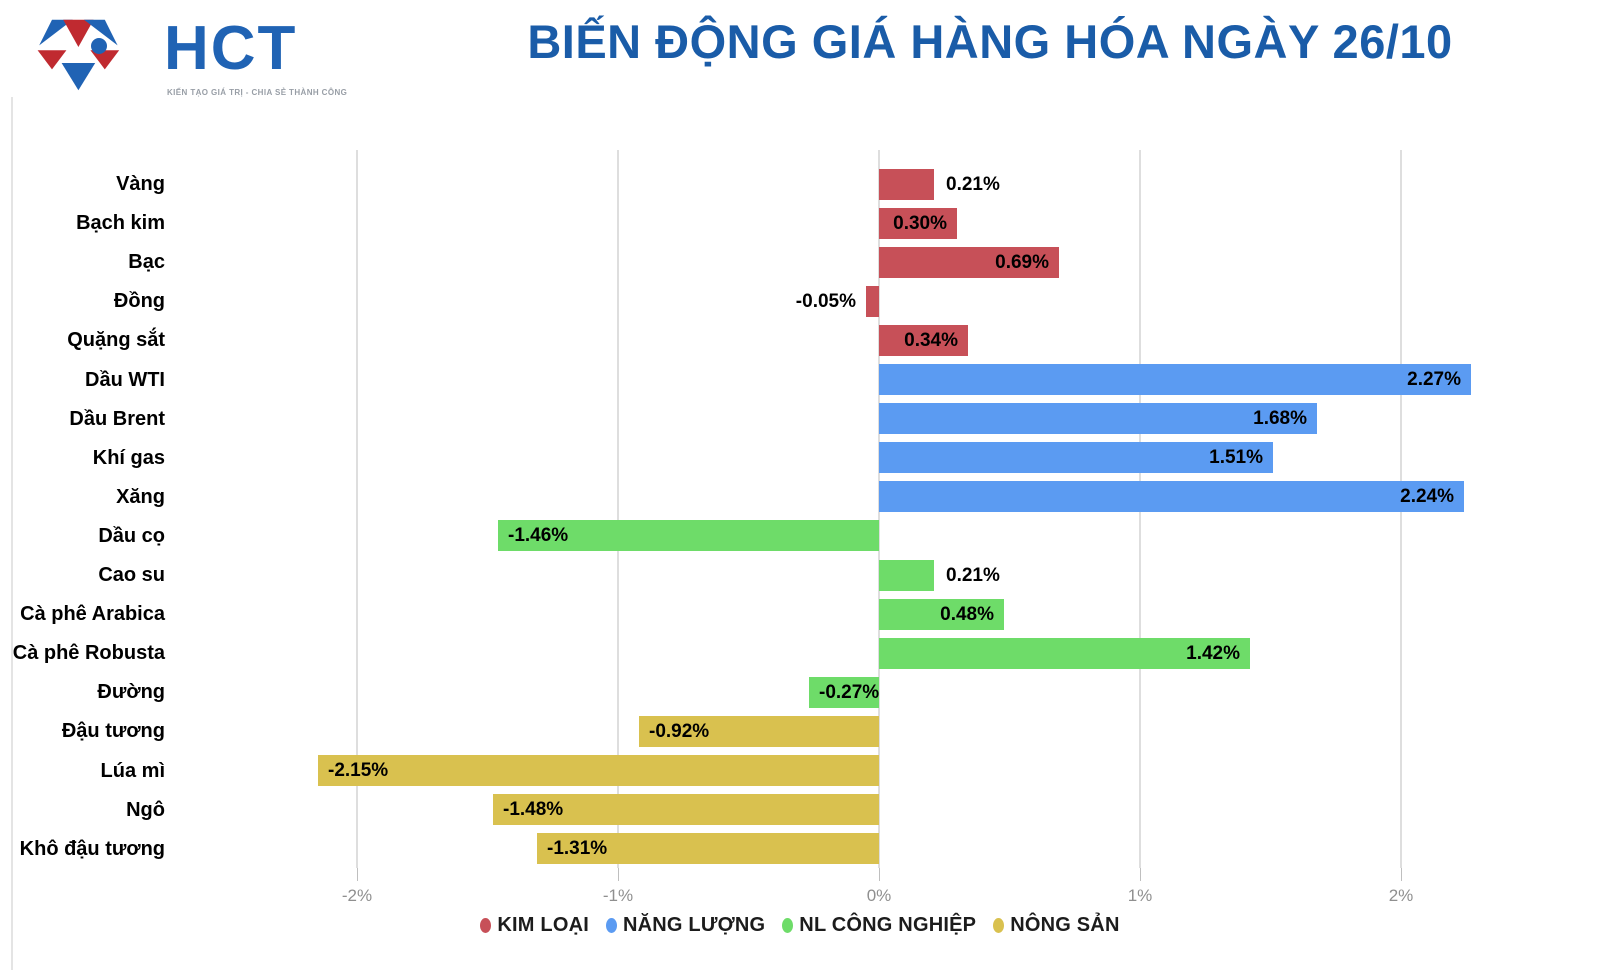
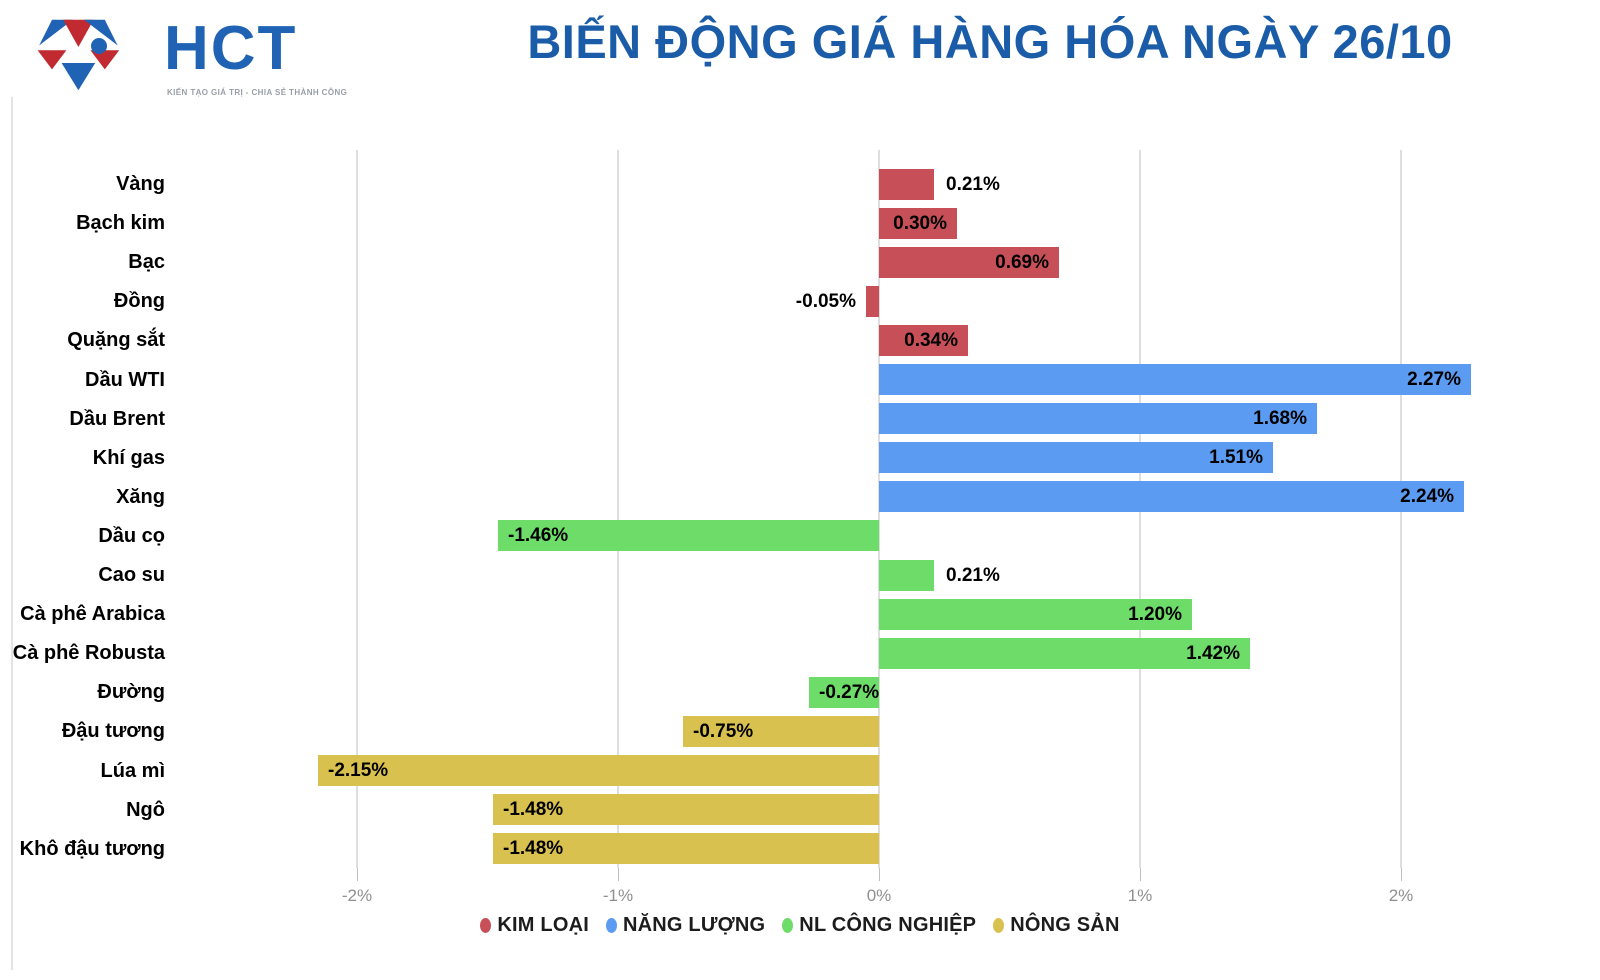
Cà phê Arabica: 0.48% -> 1.20%
Đậu tương: -0.92% -> -0.75%
Khô đậu tương: -1.31% -> -1.48%
